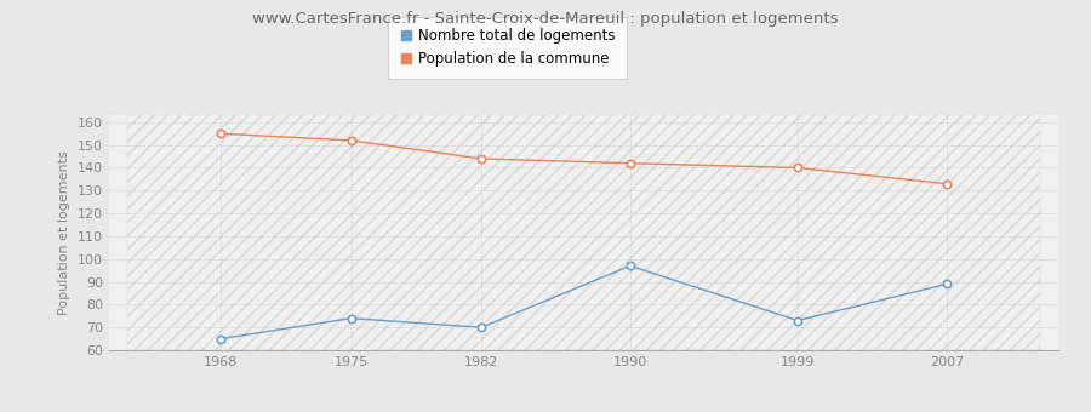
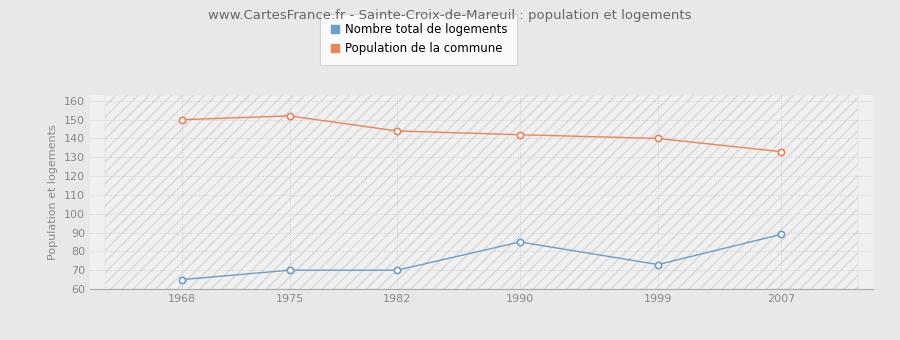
Population de la commune/1968: 155 -> 150
Nombre total de logements/1975: 74 -> 70
Nombre total de logements/1990: 97 -> 85
